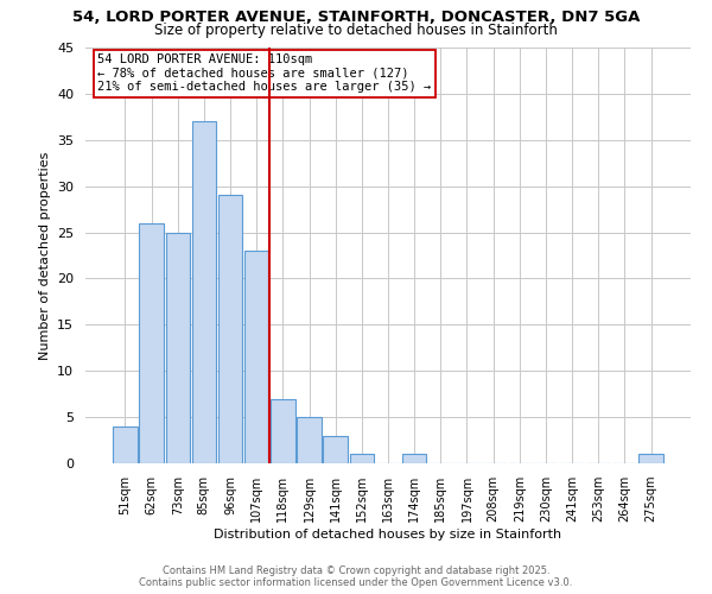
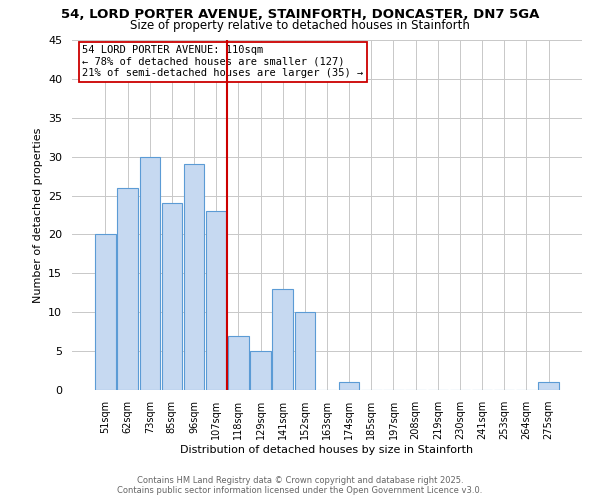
51sqm: 4 -> 20
73sqm: 25 -> 30
85sqm: 37 -> 24
141sqm: 3 -> 13
152sqm: 1 -> 10
